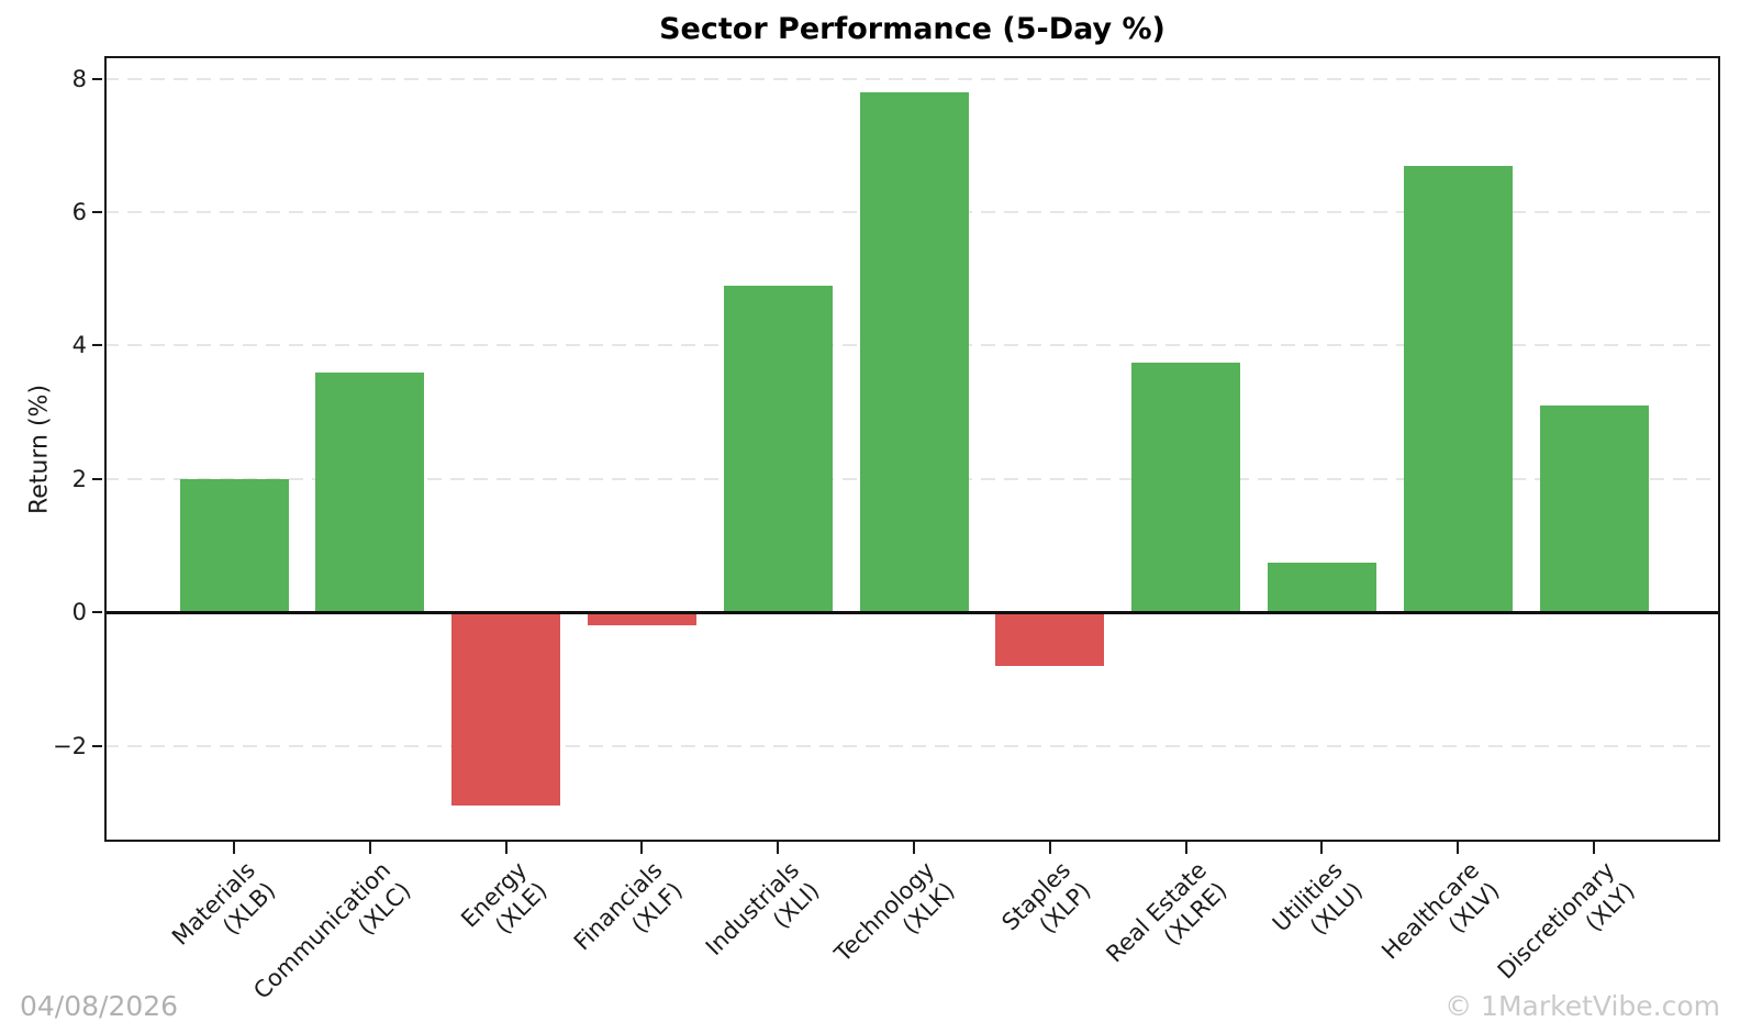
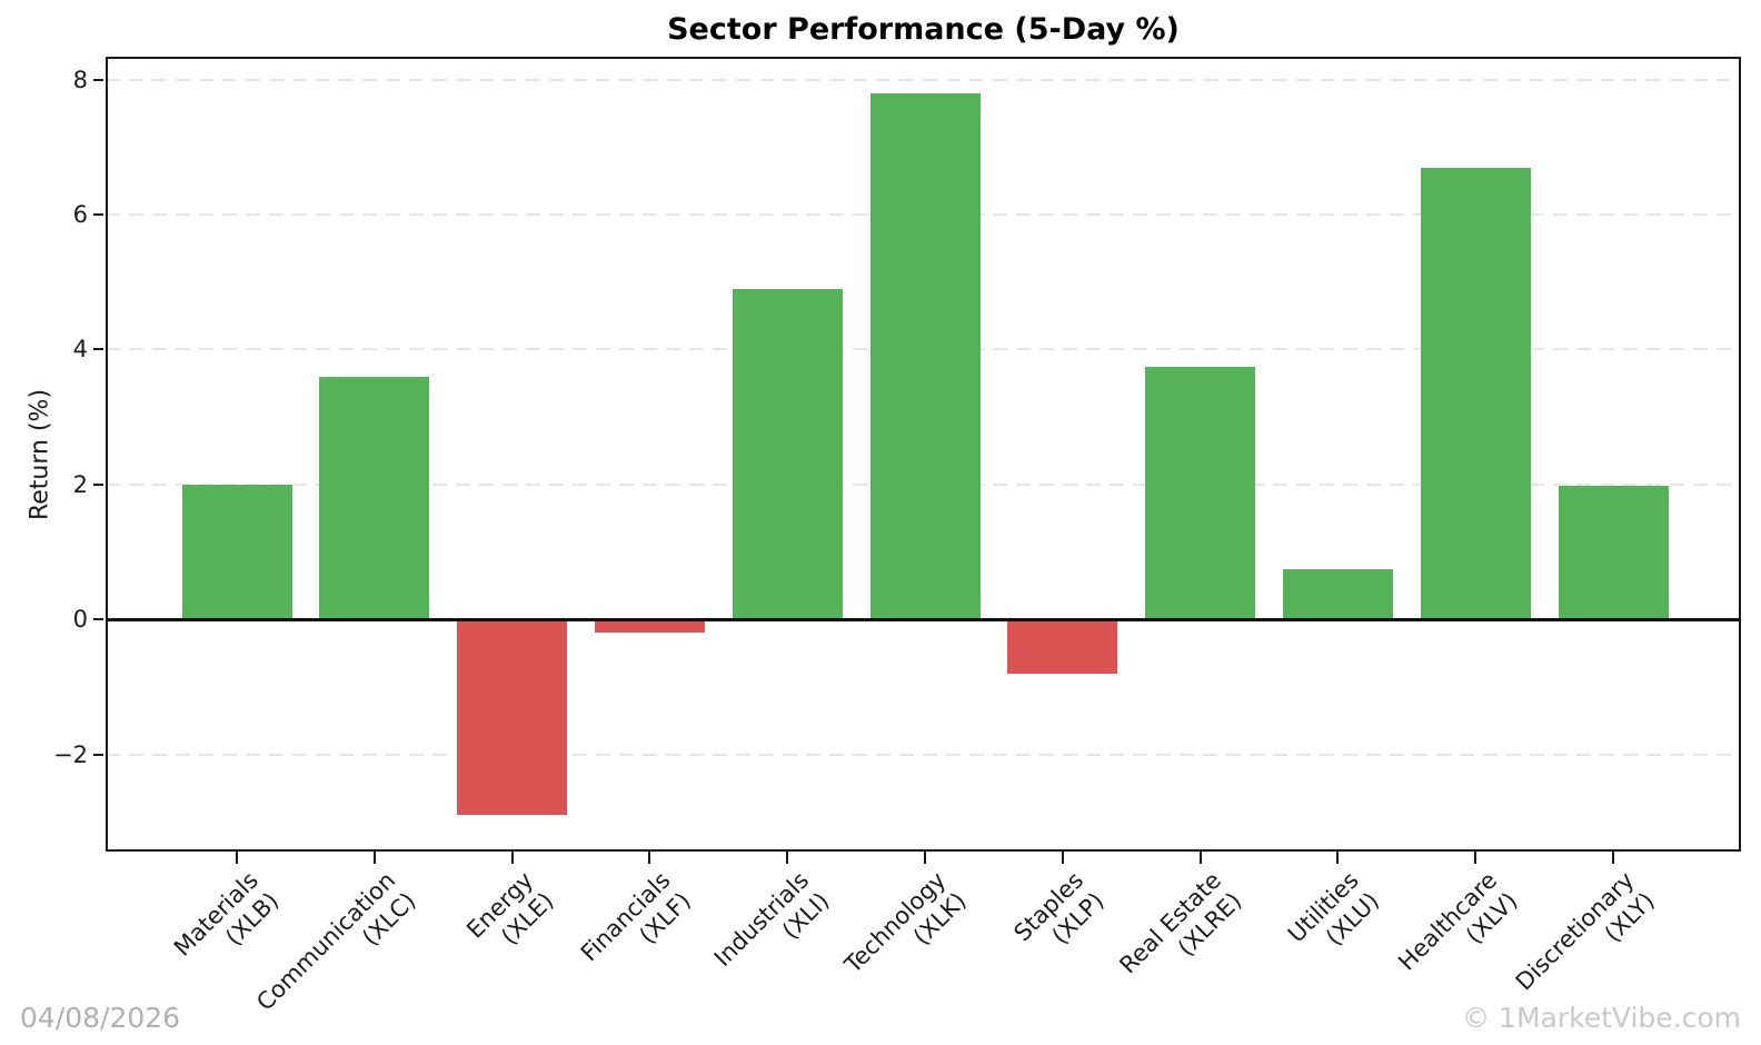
Discretionary (XLY): 3.1 -> 2.0
